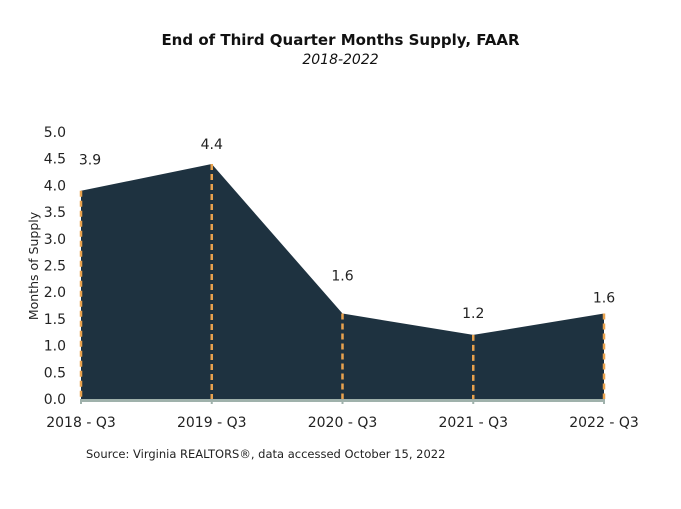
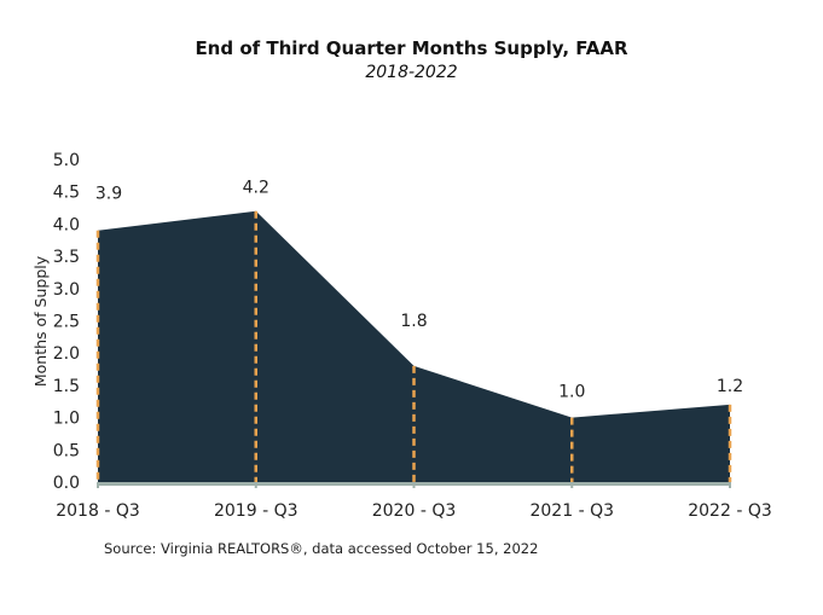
2019 - Q3: 4.4 -> 4.2
2020 - Q3: 1.6 -> 1.8
2021 - Q3: 1.2 -> 1.0
2022 - Q3: 1.6 -> 1.2
